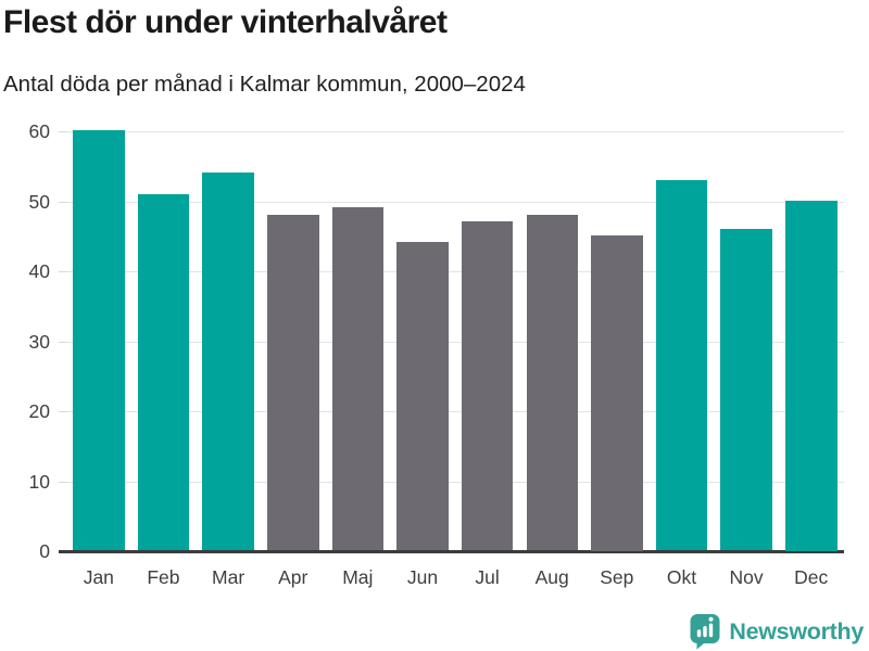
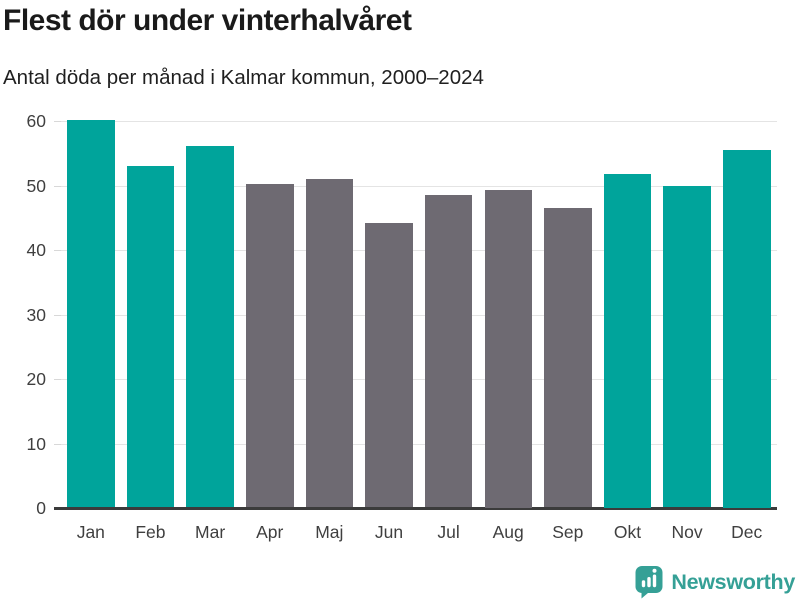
Feb: 51 -> 53
Mar: 54 -> 56
Apr: 48 -> 50
Maj: 49 -> 51
Jul: 47 -> 48
Aug: 48 -> 49
Sep: 45 -> 46
Okt: 53 -> 52
Nov: 46 -> 50
Dec: 50 -> 56
